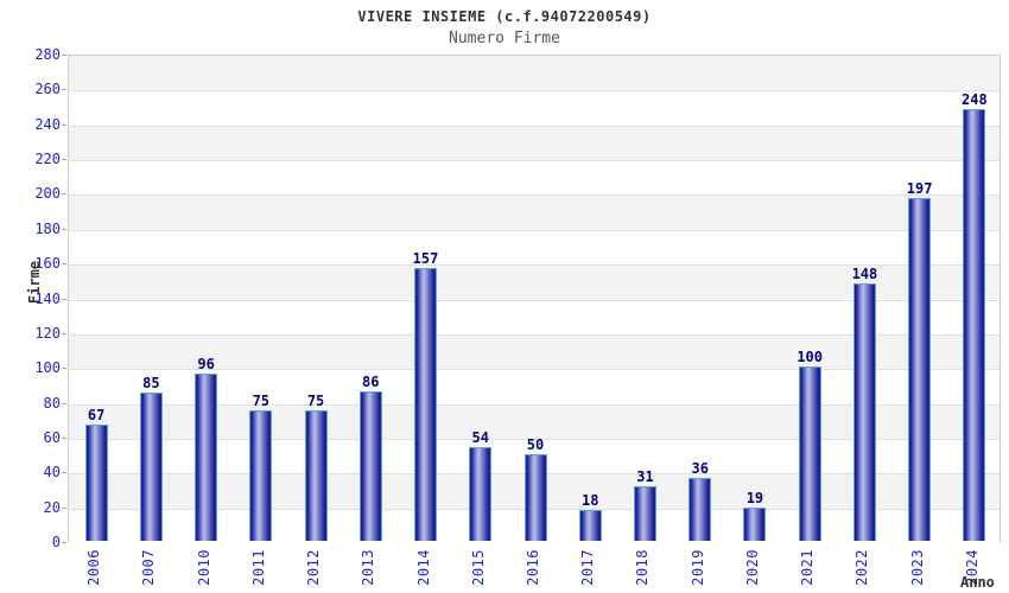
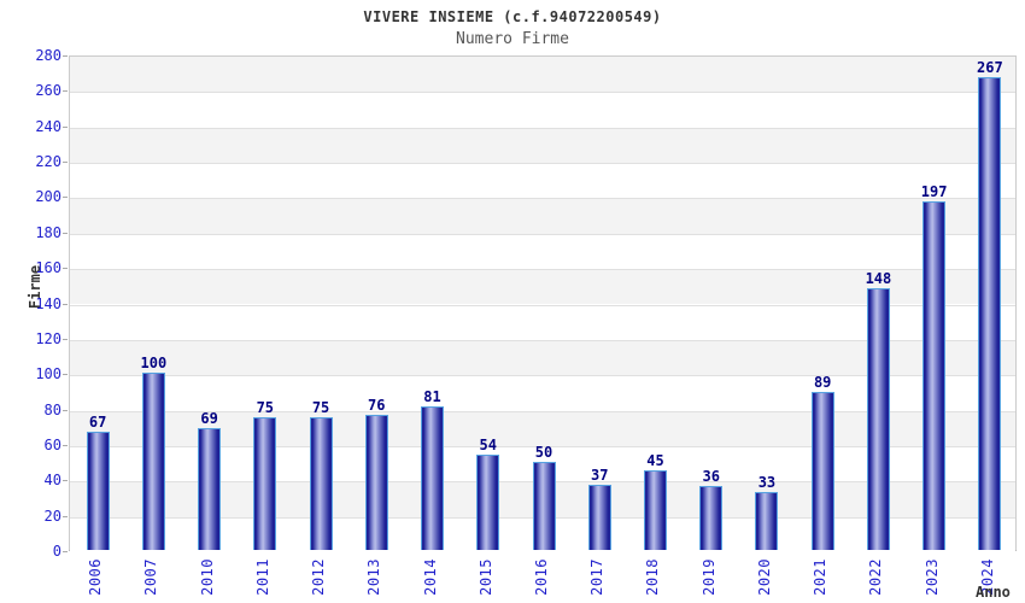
2007: 85 -> 100
2010: 96 -> 69
2013: 86 -> 76
2014: 157 -> 81
2017: 18 -> 37
2018: 31 -> 45
2020: 19 -> 33
2021: 100 -> 89
2024: 248 -> 267
